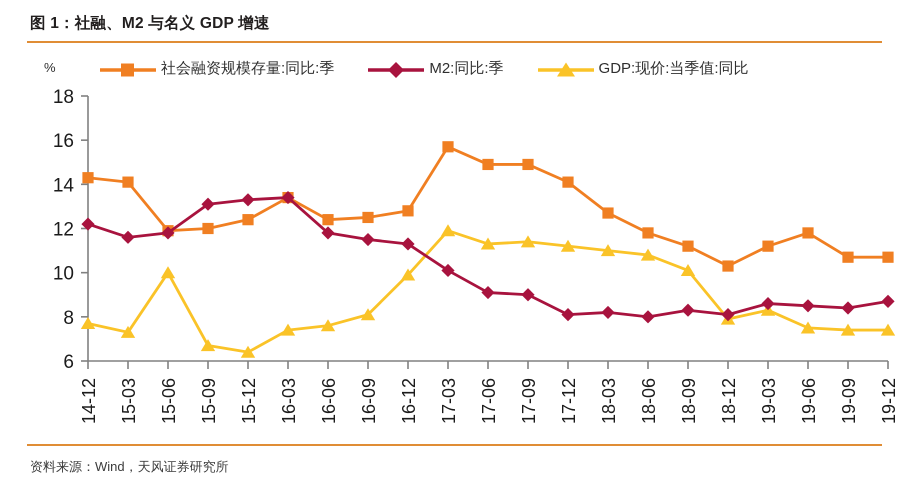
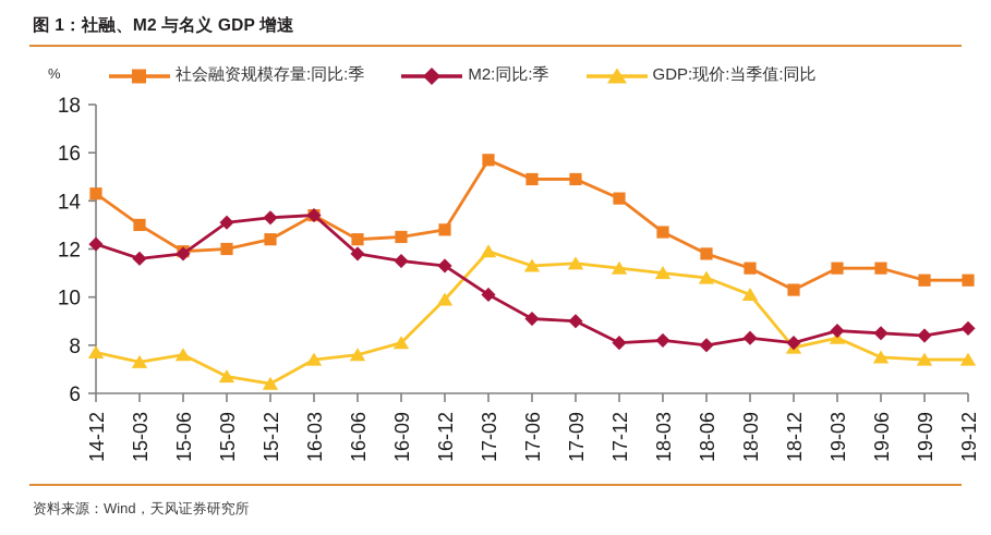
社会融资规模存量:同比:季/15-03: 14.1 -> 13.0
GDP:现价:当季值:同比/15-06: 10.0 -> 7.6
社会融资规模存量:同比:季/19-06: 11.8 -> 11.2
